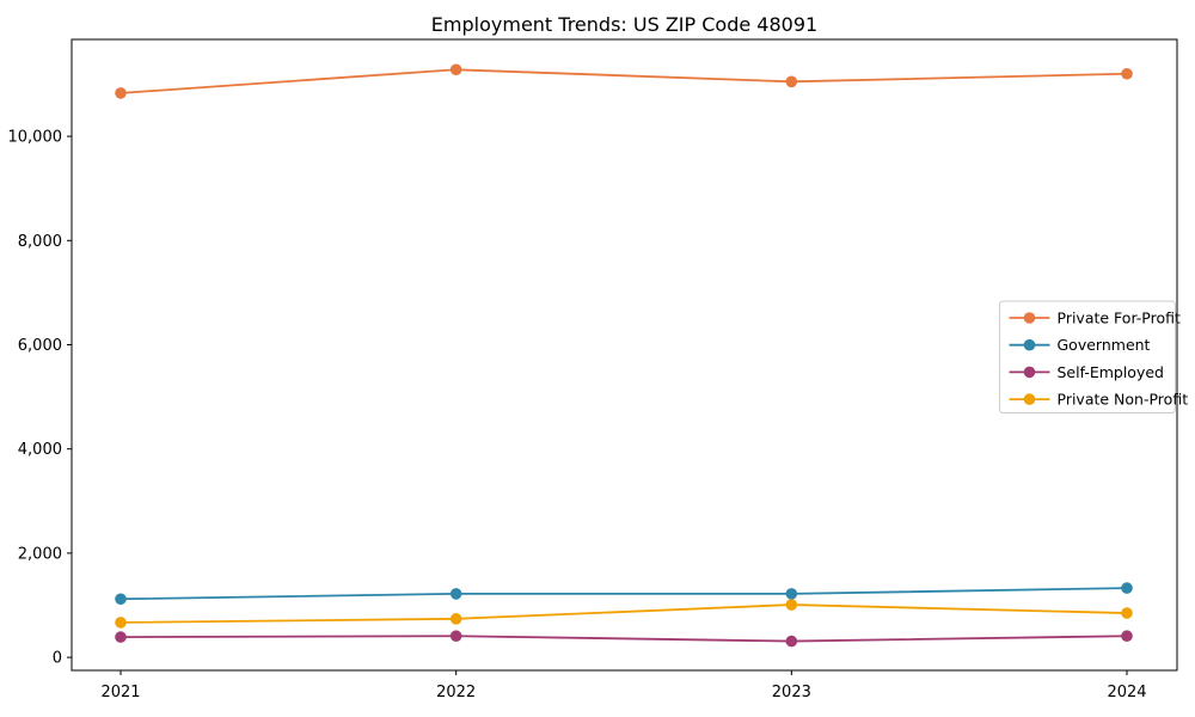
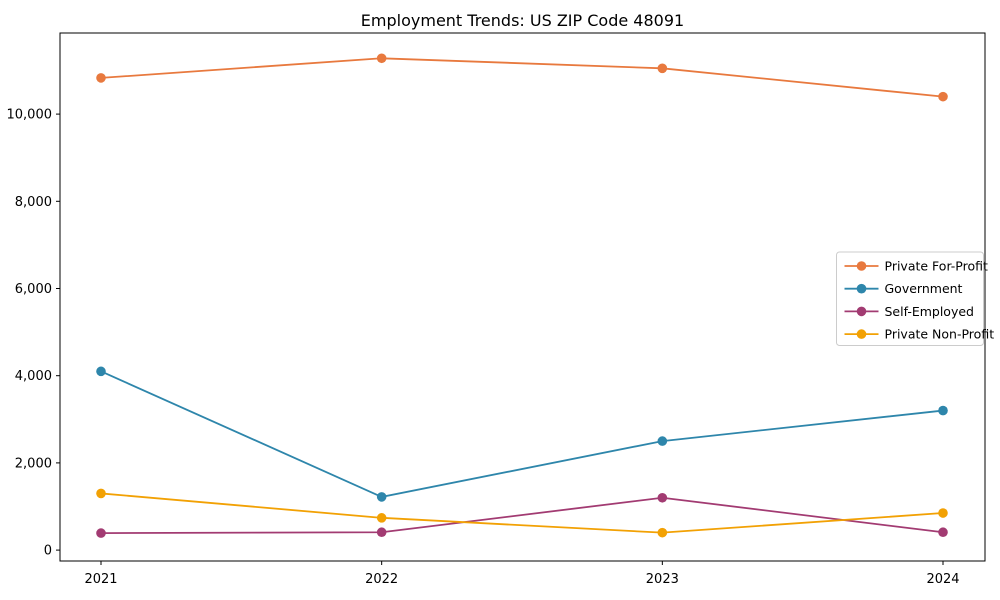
Government/2021: 1100 -> 4100
Private Non-Profit/2021: 700 -> 1300
Government/2023: 1200 -> 2500
Self-Employed/2023: 300 -> 1200
Private Non-Profit/2023: 1000 -> 400
Private For-Profit/2024: 11200 -> 10400
Government/2024: 1300 -> 3200
